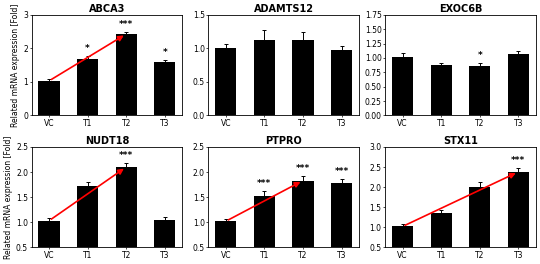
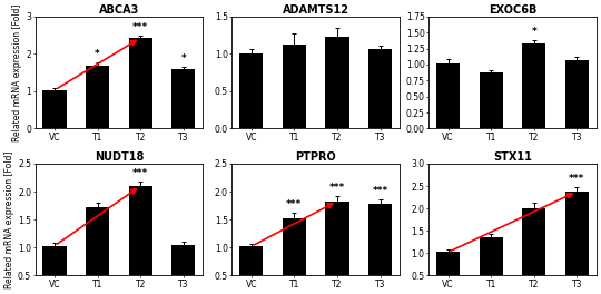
ADAMTS12/T2: 1.12 -> 1.23
ADAMTS12/T3: 0.98 -> 1.06
EXOC6B/T2: 0.86 -> 1.33
